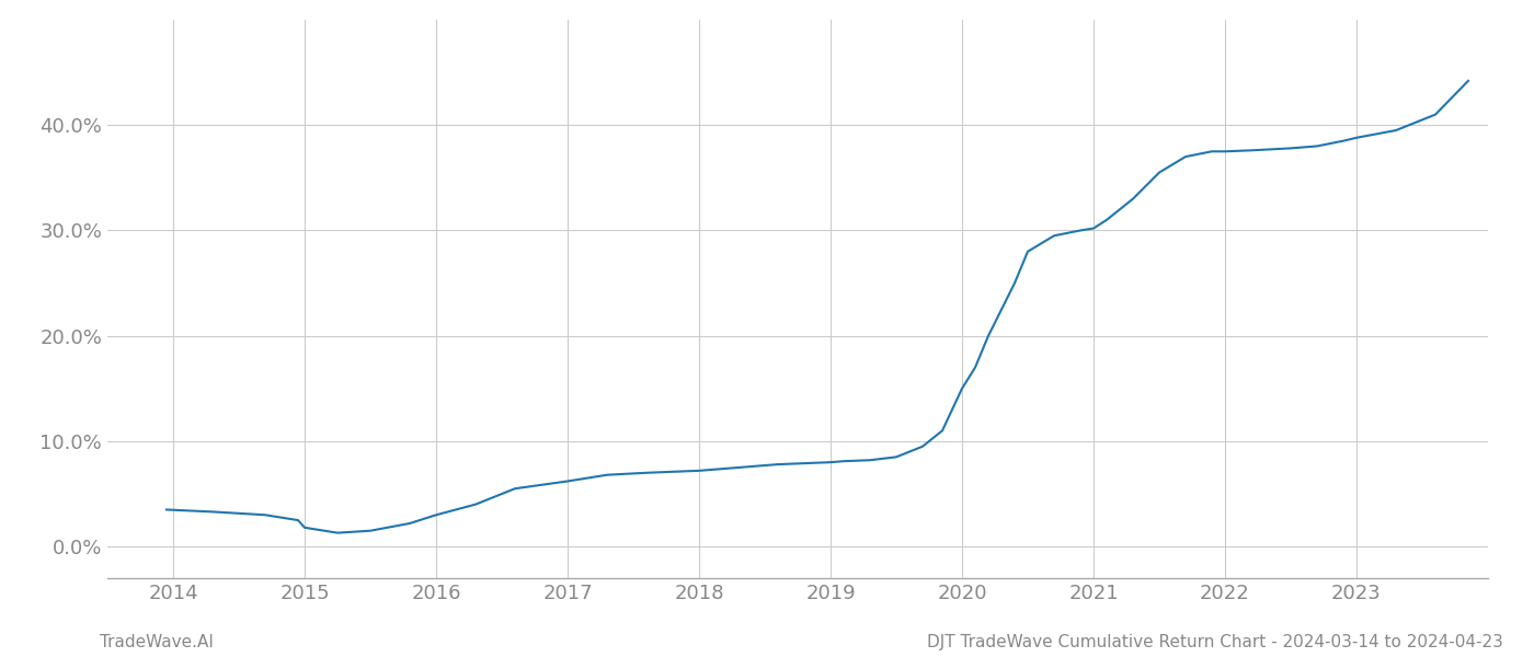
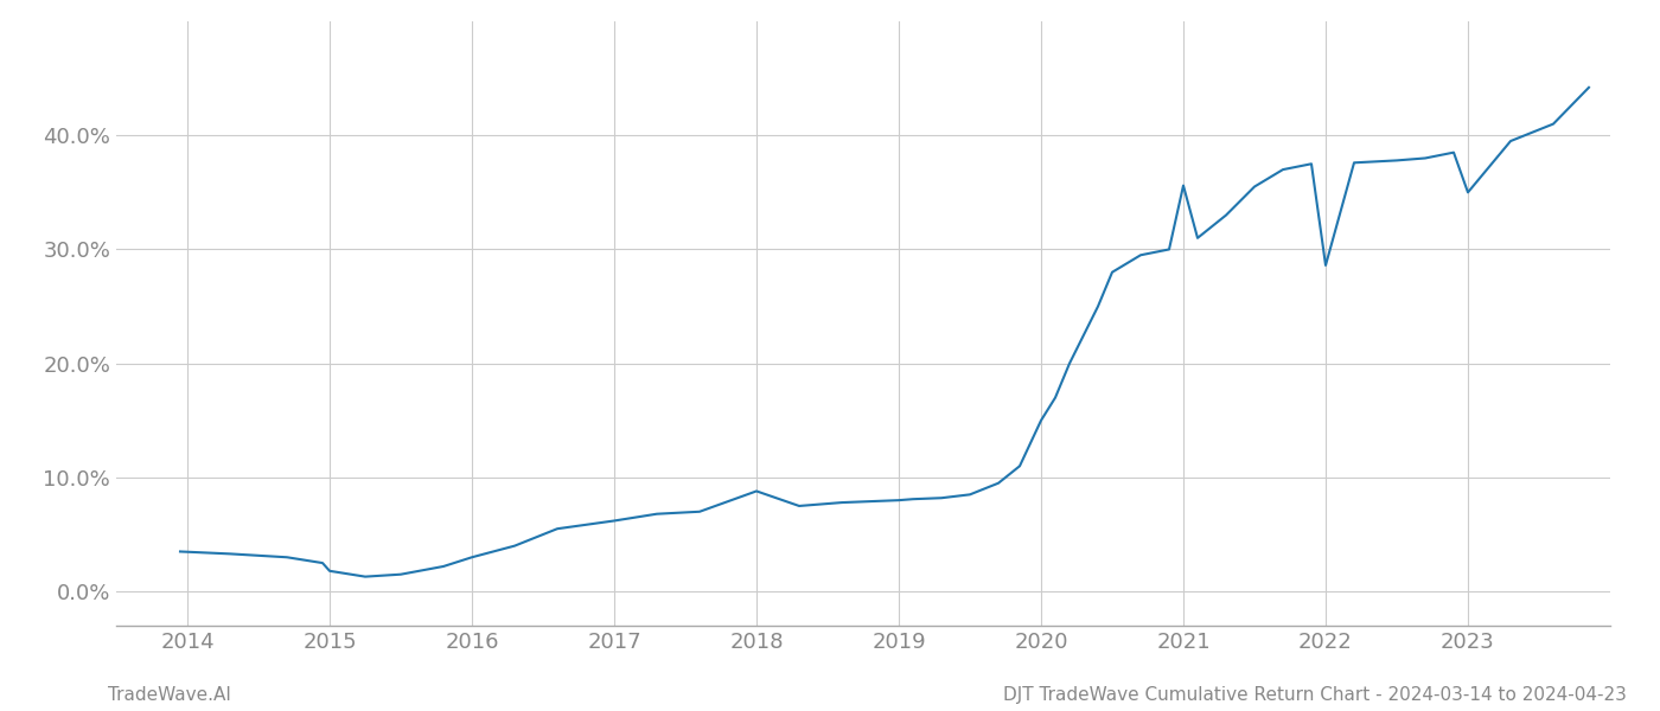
2018: 7.2% -> 8.8%
2021: 30.2% -> 35.6%
2022: 37.5% -> 28.6%
2023: 38.8% -> 35.0%
